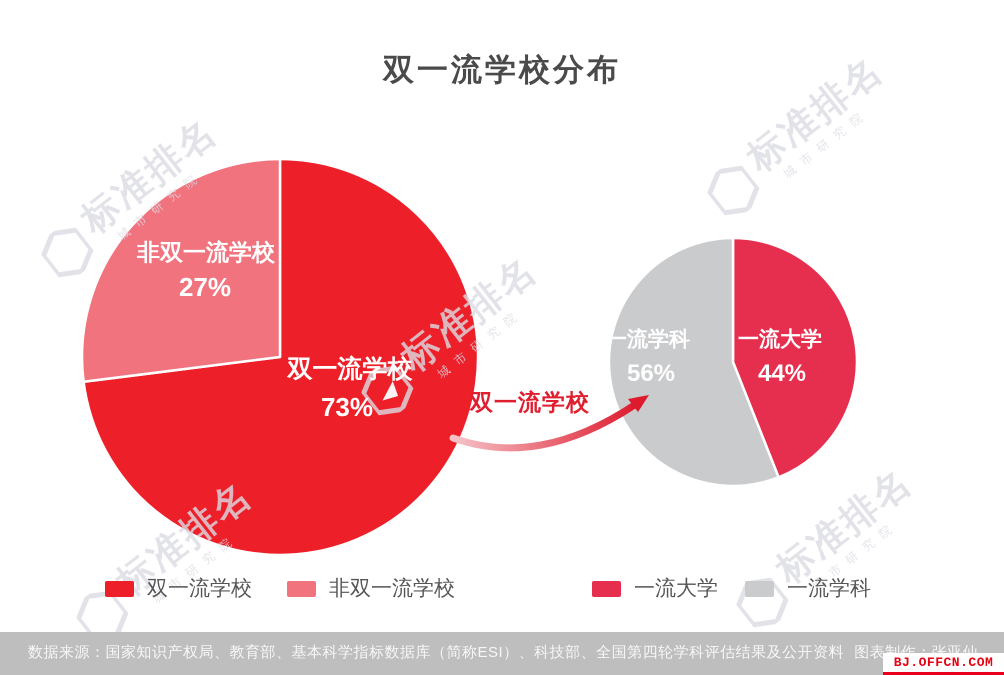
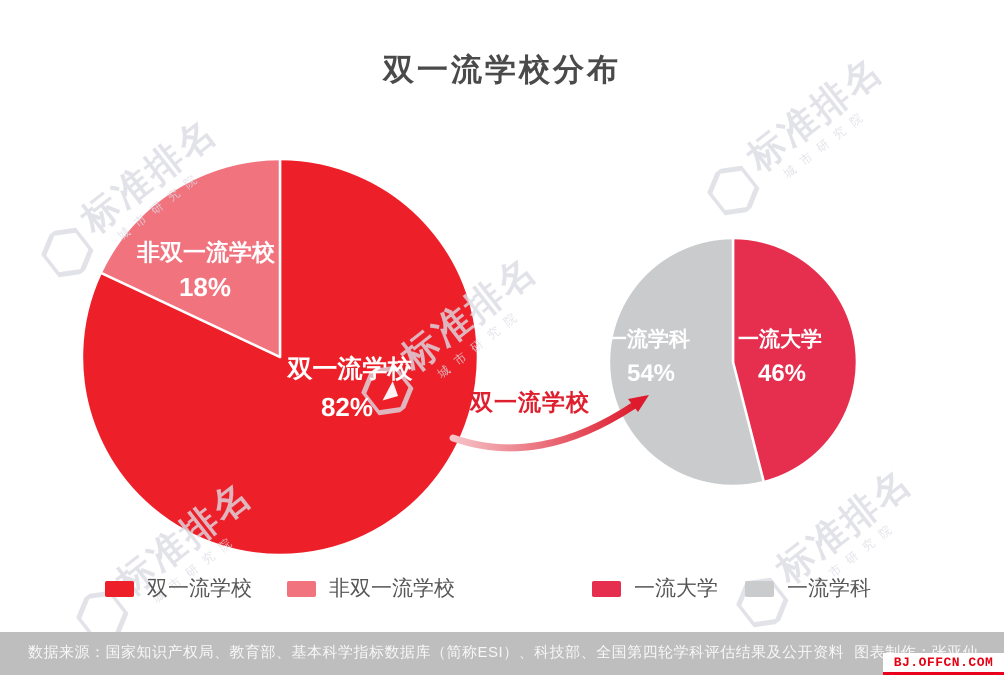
双一流学校分布/双一流学校: 73% -> 82%
双一流学校分布/非双一流学校: 27% -> 18%
双一流学校/一流大学: 44% -> 46%
双一流学校/一流学科: 56% -> 54%
